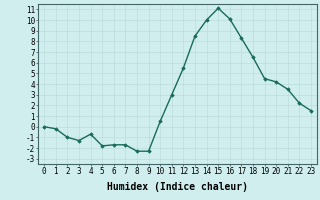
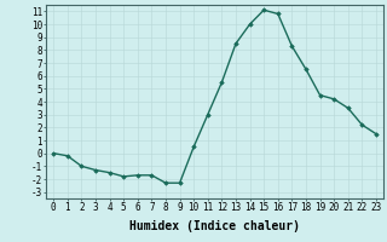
4: -0.7 -> -1.5
16: 10.1 -> 10.8
